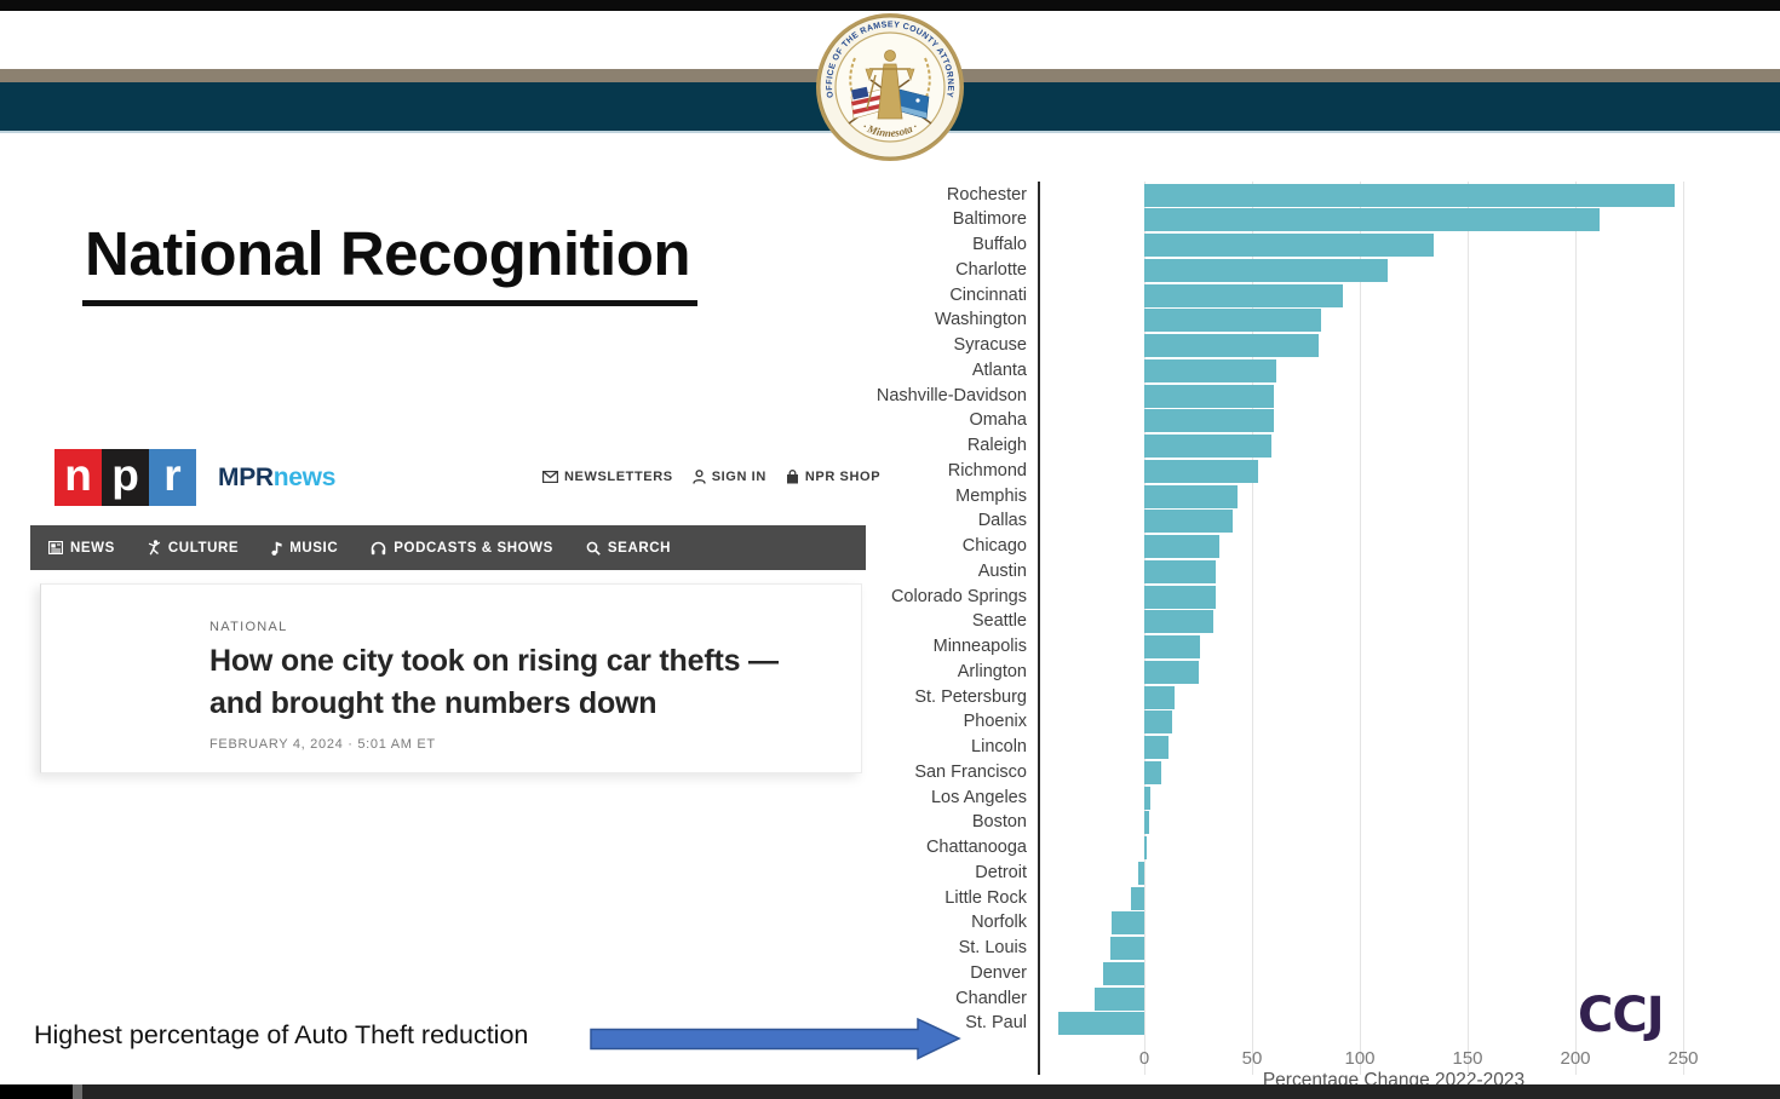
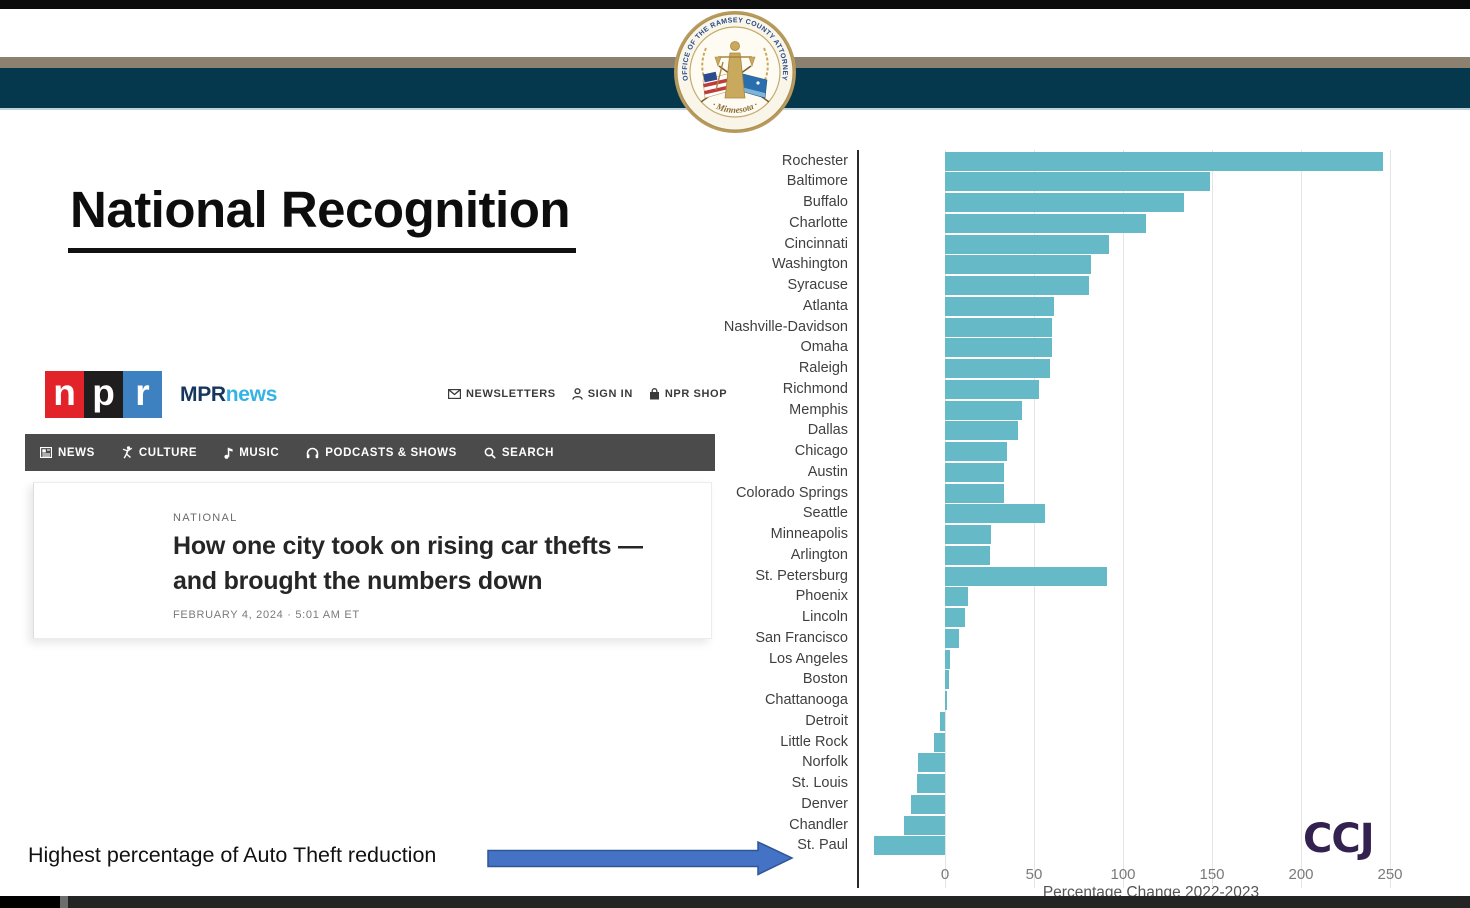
Baltimore: 211 -> 149
Seattle: 32 -> 56
St. Petersburg: 14 -> 91
